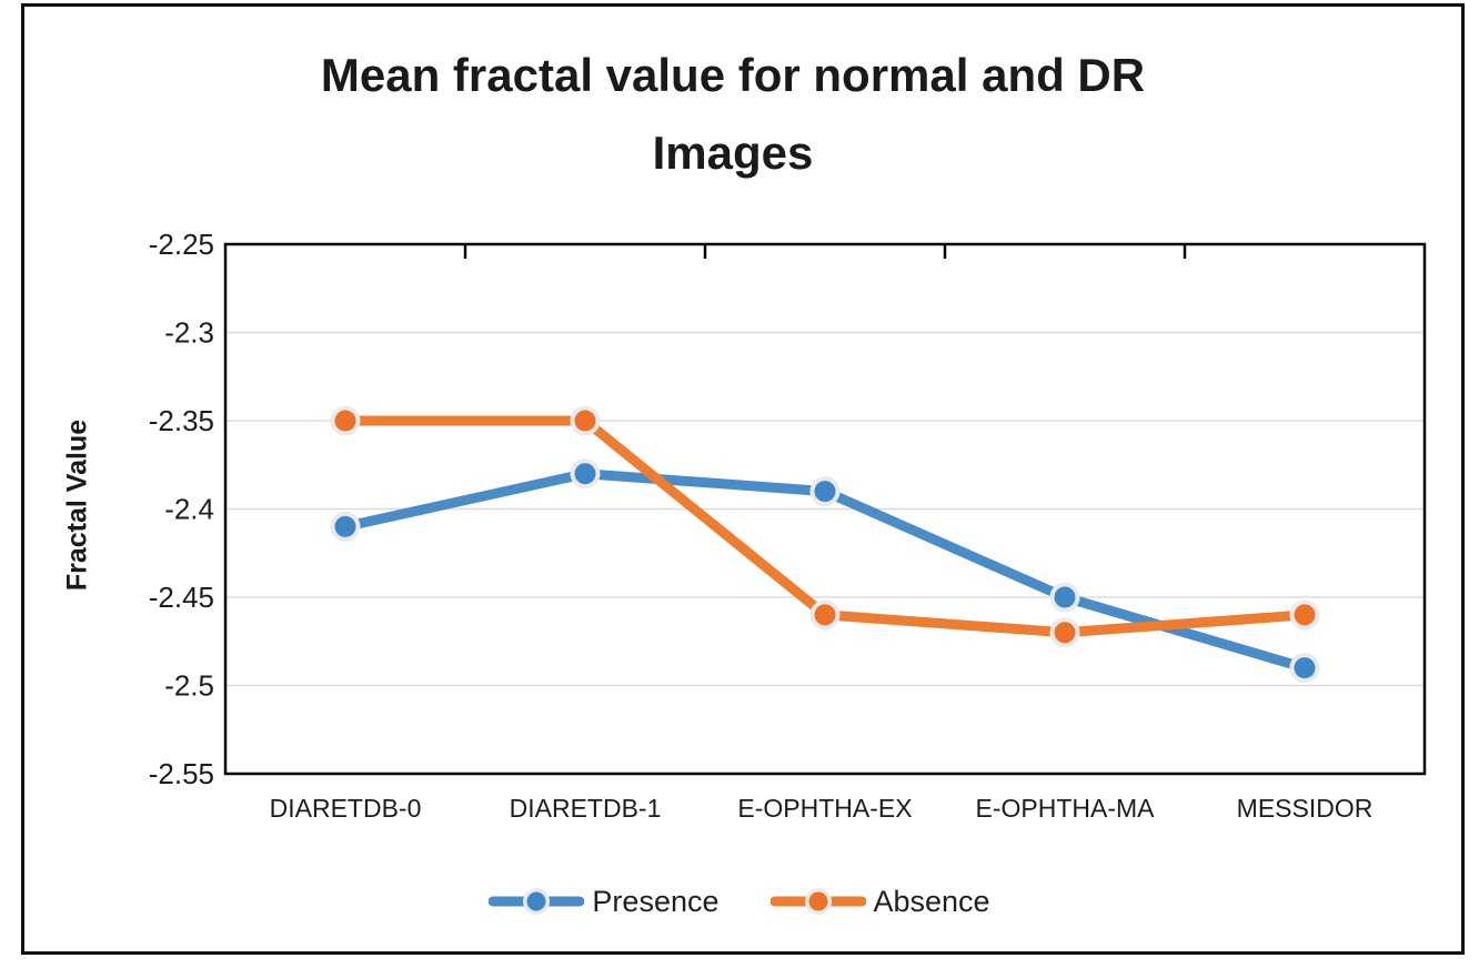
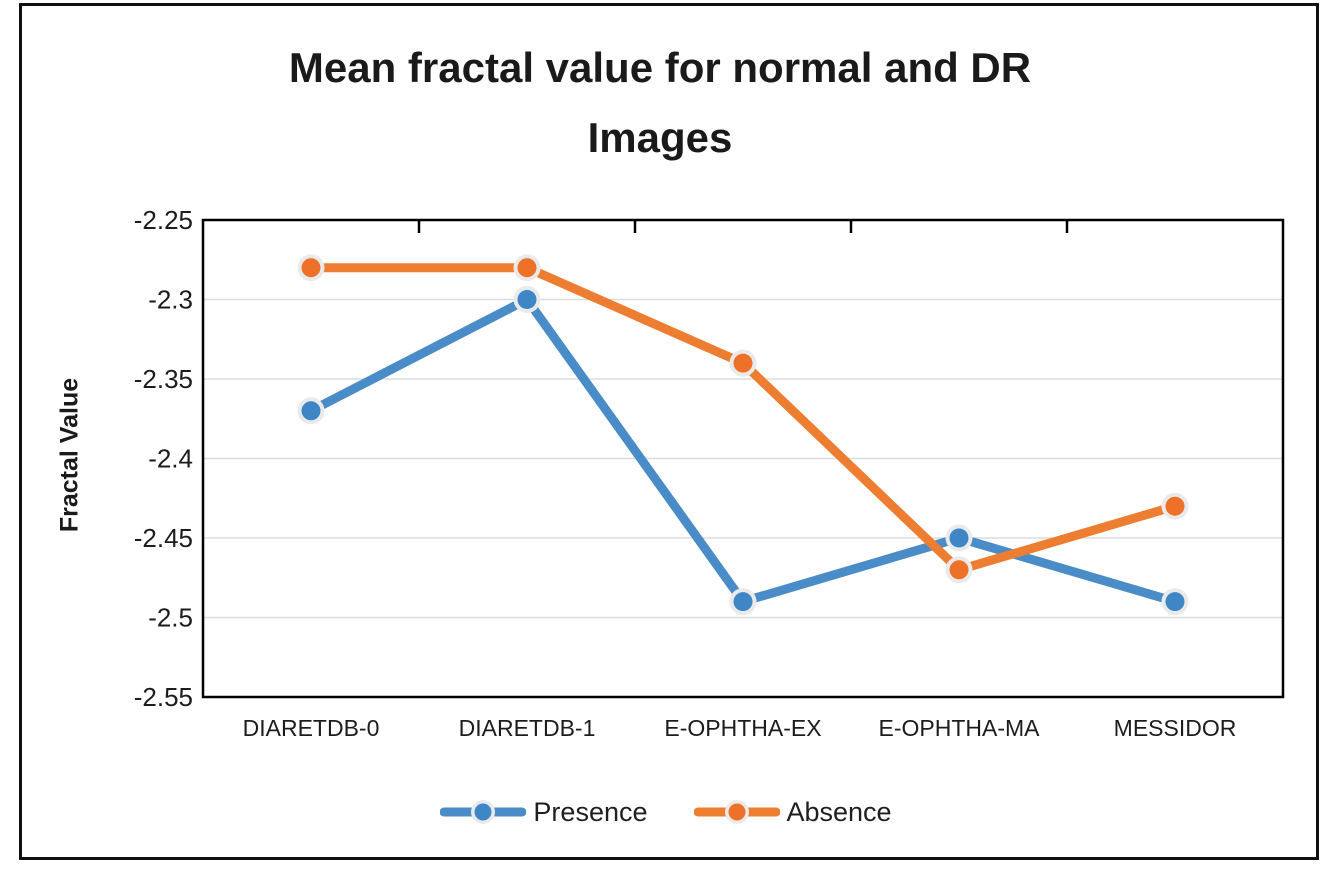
Presence/DIARETDB-0: -2.41 -> -2.37
Absence/DIARETDB-0: -2.35 -> -2.28
Presence/DIARETDB-1: -2.38 -> -2.30
Absence/DIARETDB-1: -2.35 -> -2.28
Presence/E-OPHTHA-EX: -2.39 -> -2.49
Absence/E-OPHTHA-EX: -2.46 -> -2.34
Absence/MESSIDOR: -2.46 -> -2.43
